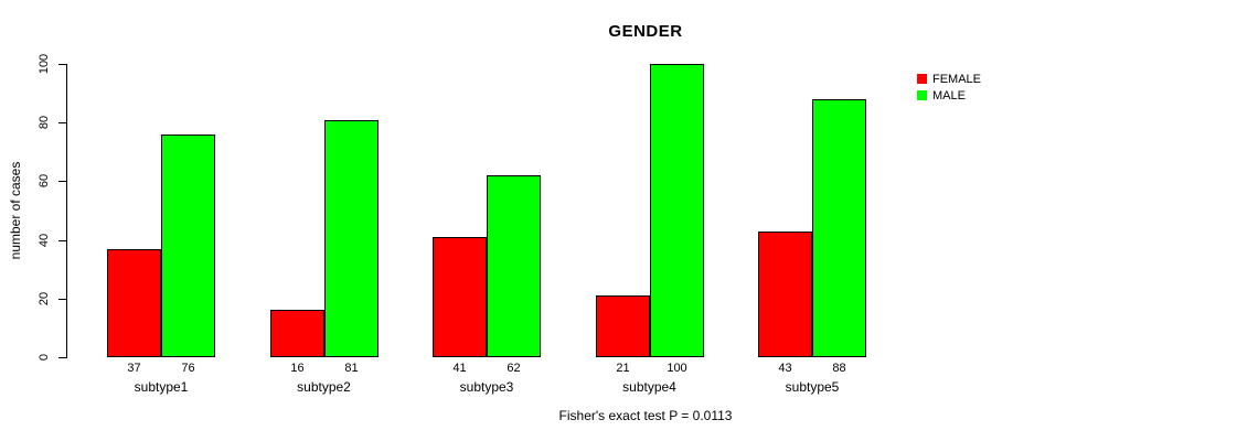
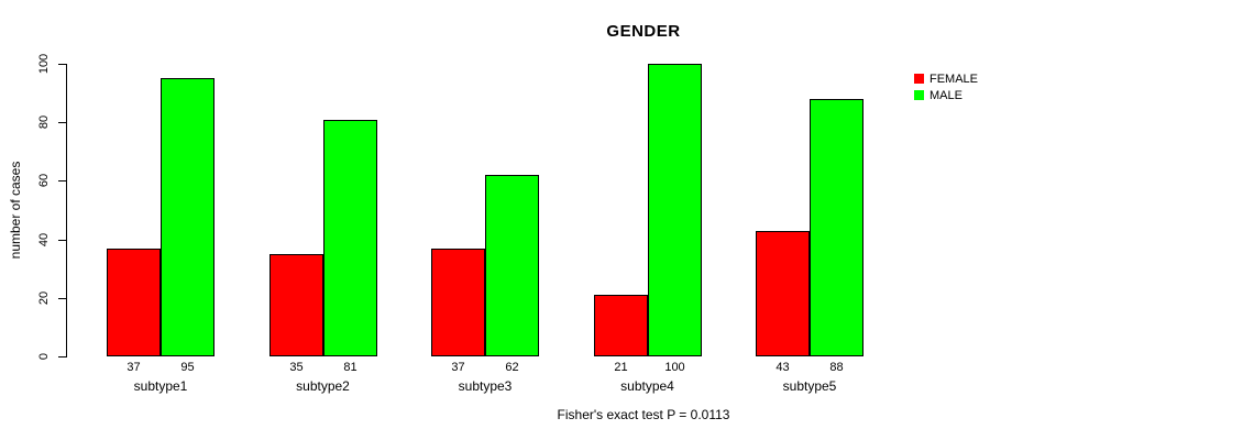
MALE/subtype1: 76 -> 95
FEMALE/subtype2: 16 -> 35
FEMALE/subtype3: 41 -> 37
